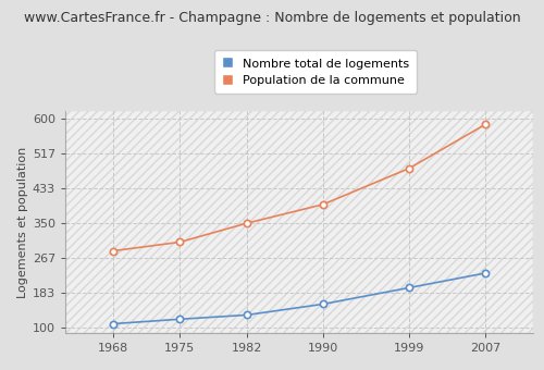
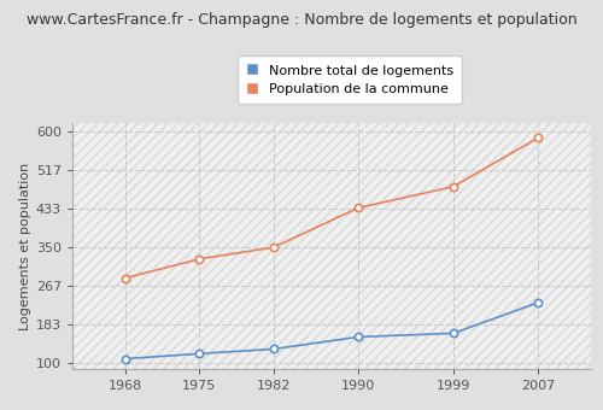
Population de la commune/1975: 305 -> 325
Population de la commune/1990: 395 -> 435
Nombre total de logements/1999: 196 -> 165
